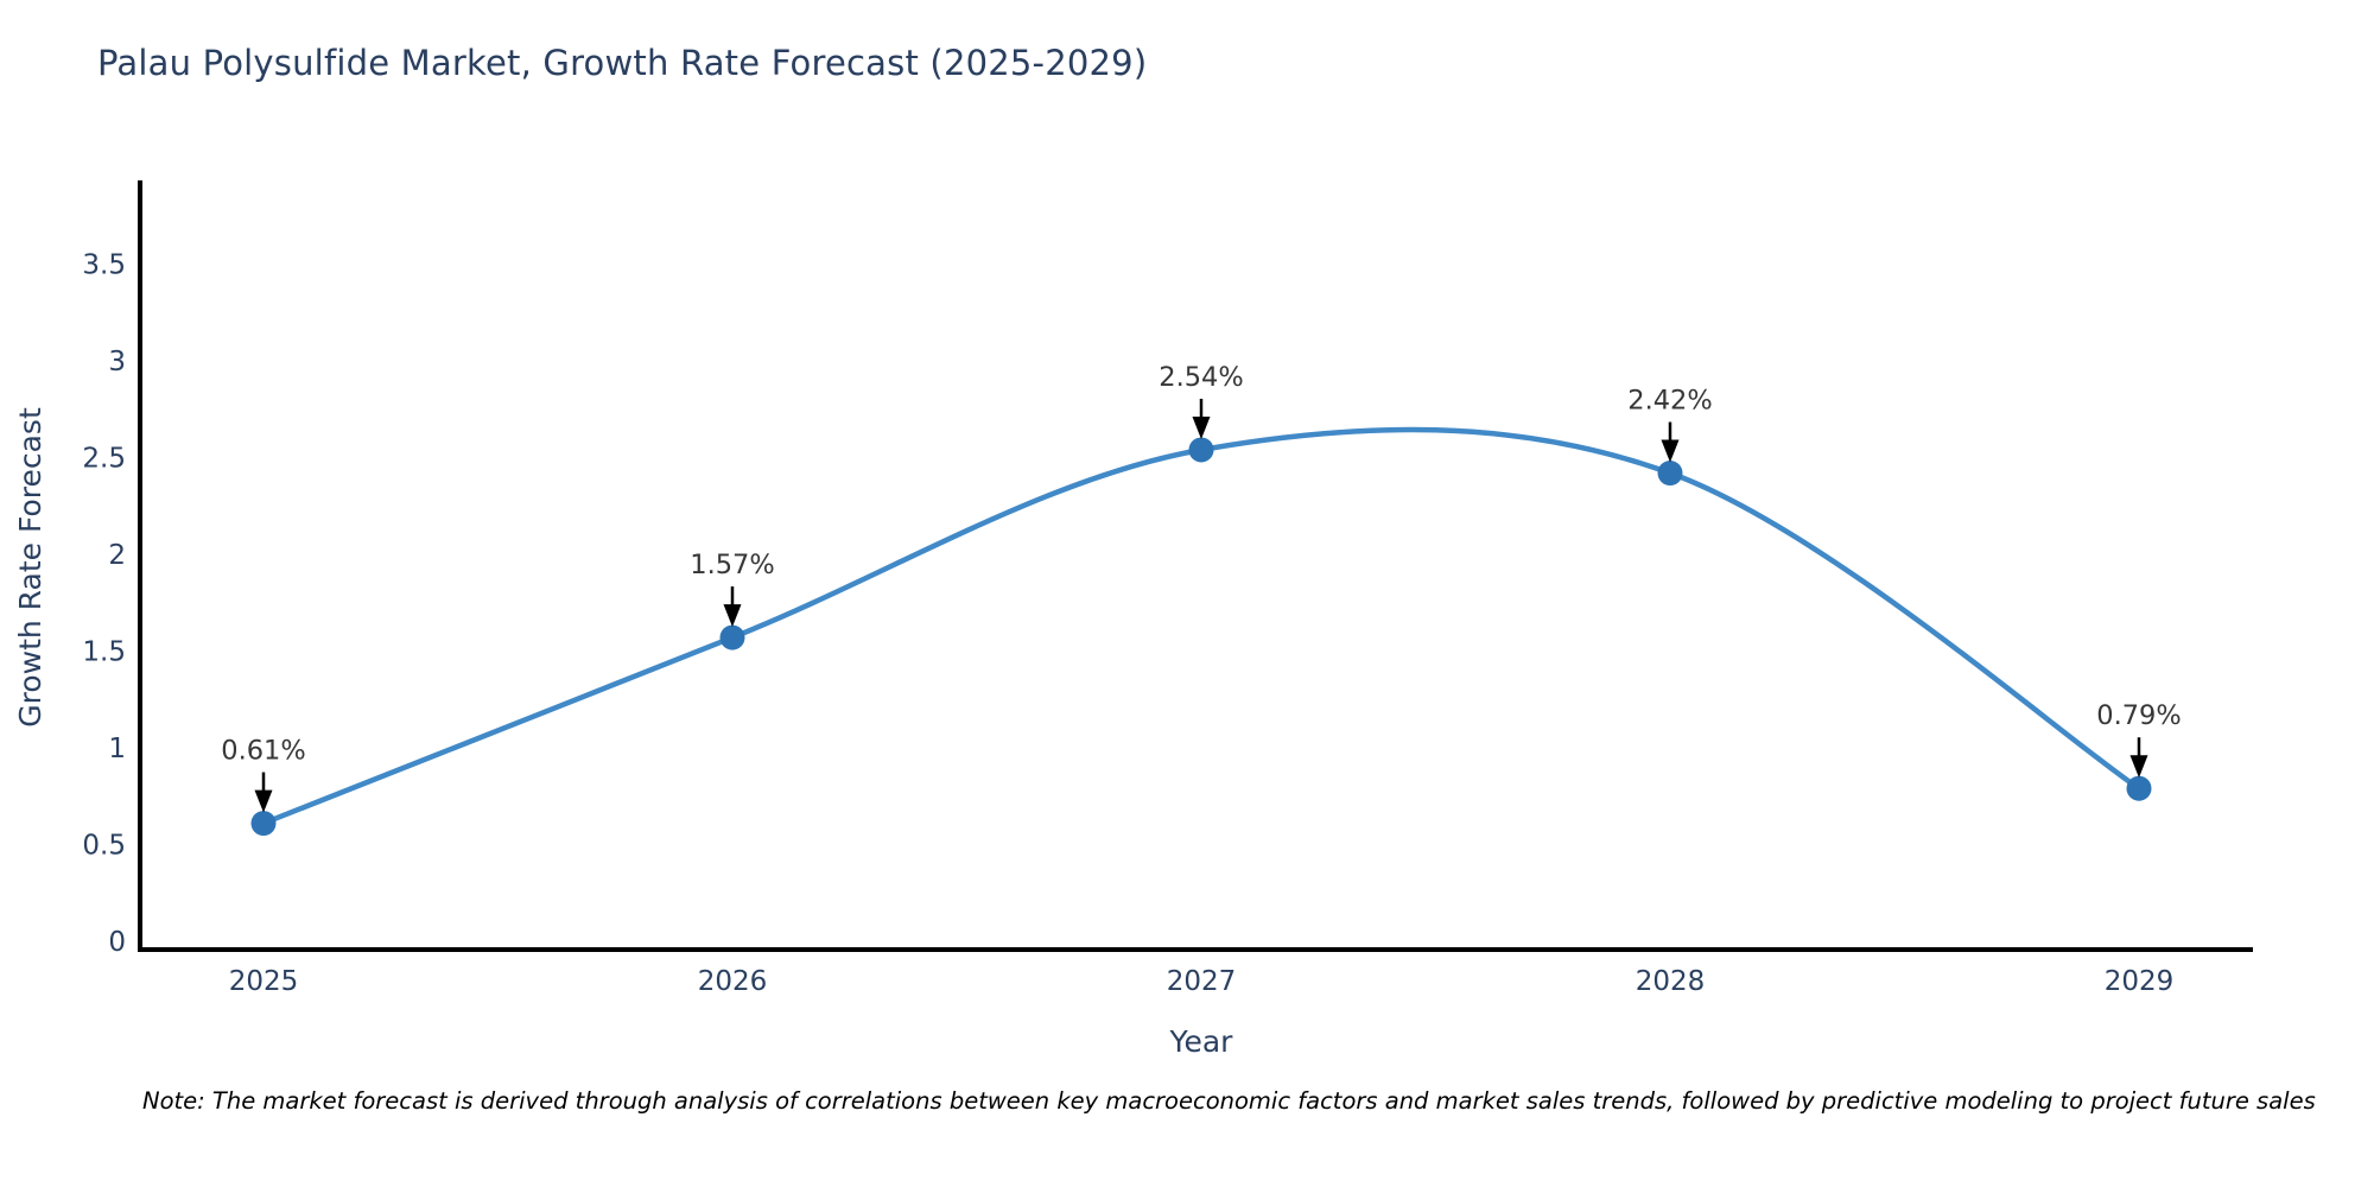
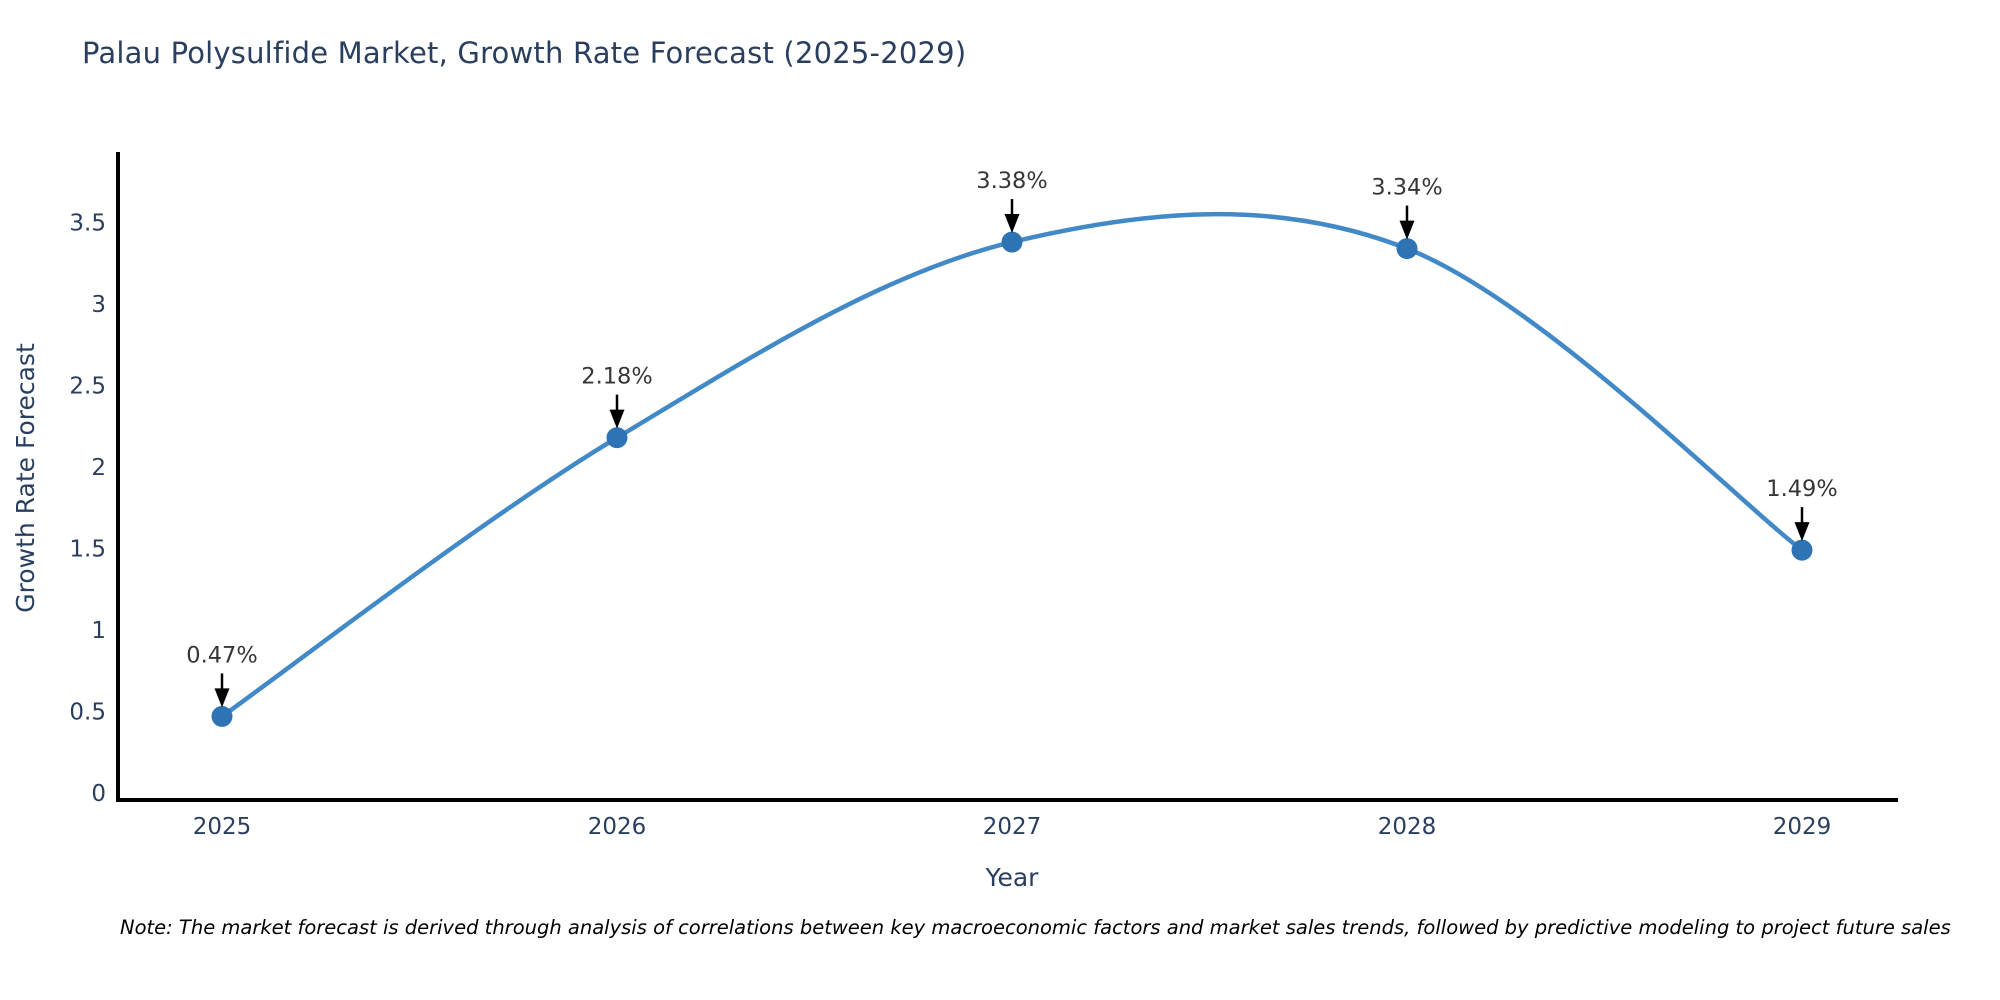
2025: 0.61% -> 0.47%
2026: 1.57% -> 2.18%
2027: 2.54% -> 3.38%
2028: 2.42% -> 3.34%
2029: 0.79% -> 1.49%
